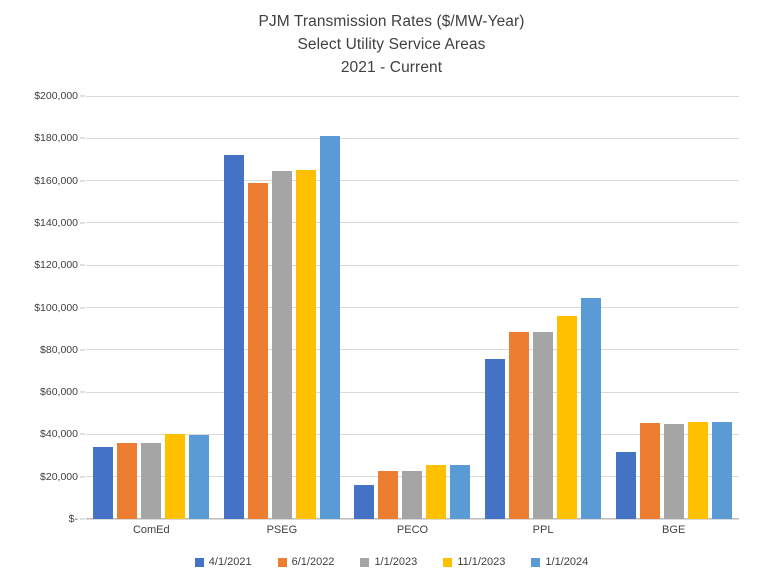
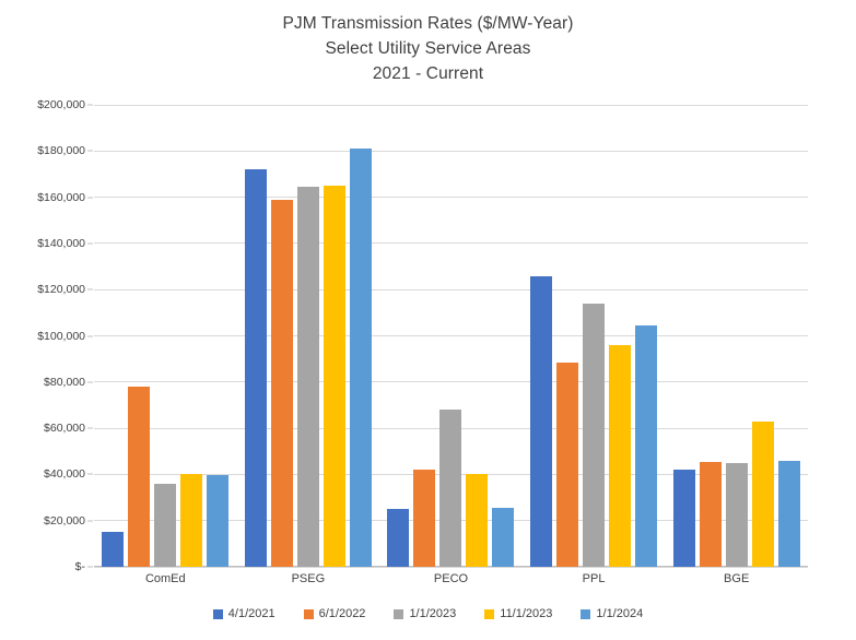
4/1/2021/ComEd: $34000 -> $15000
6/1/2022/ComEd: $36000 -> $78000
4/1/2021/PECO: $16000 -> $25000
6/1/2022/PECO: $23000 -> $42000
1/1/2023/PECO: $23000 -> $68000
11/1/2023/PECO: $26000 -> $40000
4/1/2021/PPL: $76000 -> $126000
1/1/2023/PPL: $88000 -> $114000
4/1/2021/BGE: $32000 -> $42000
11/1/2023/BGE: $46000 -> $63000
